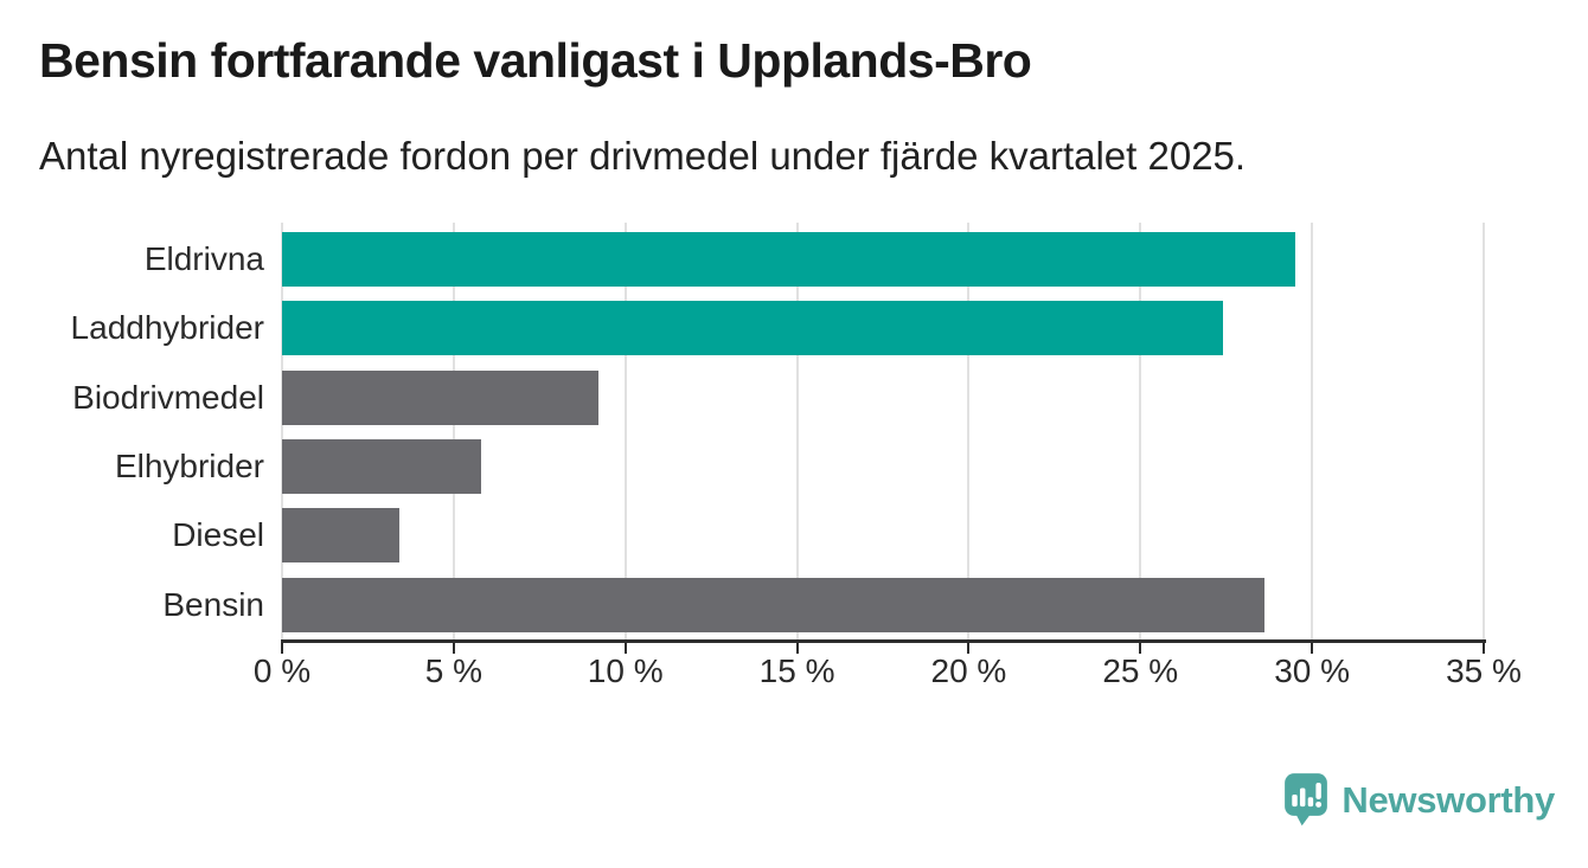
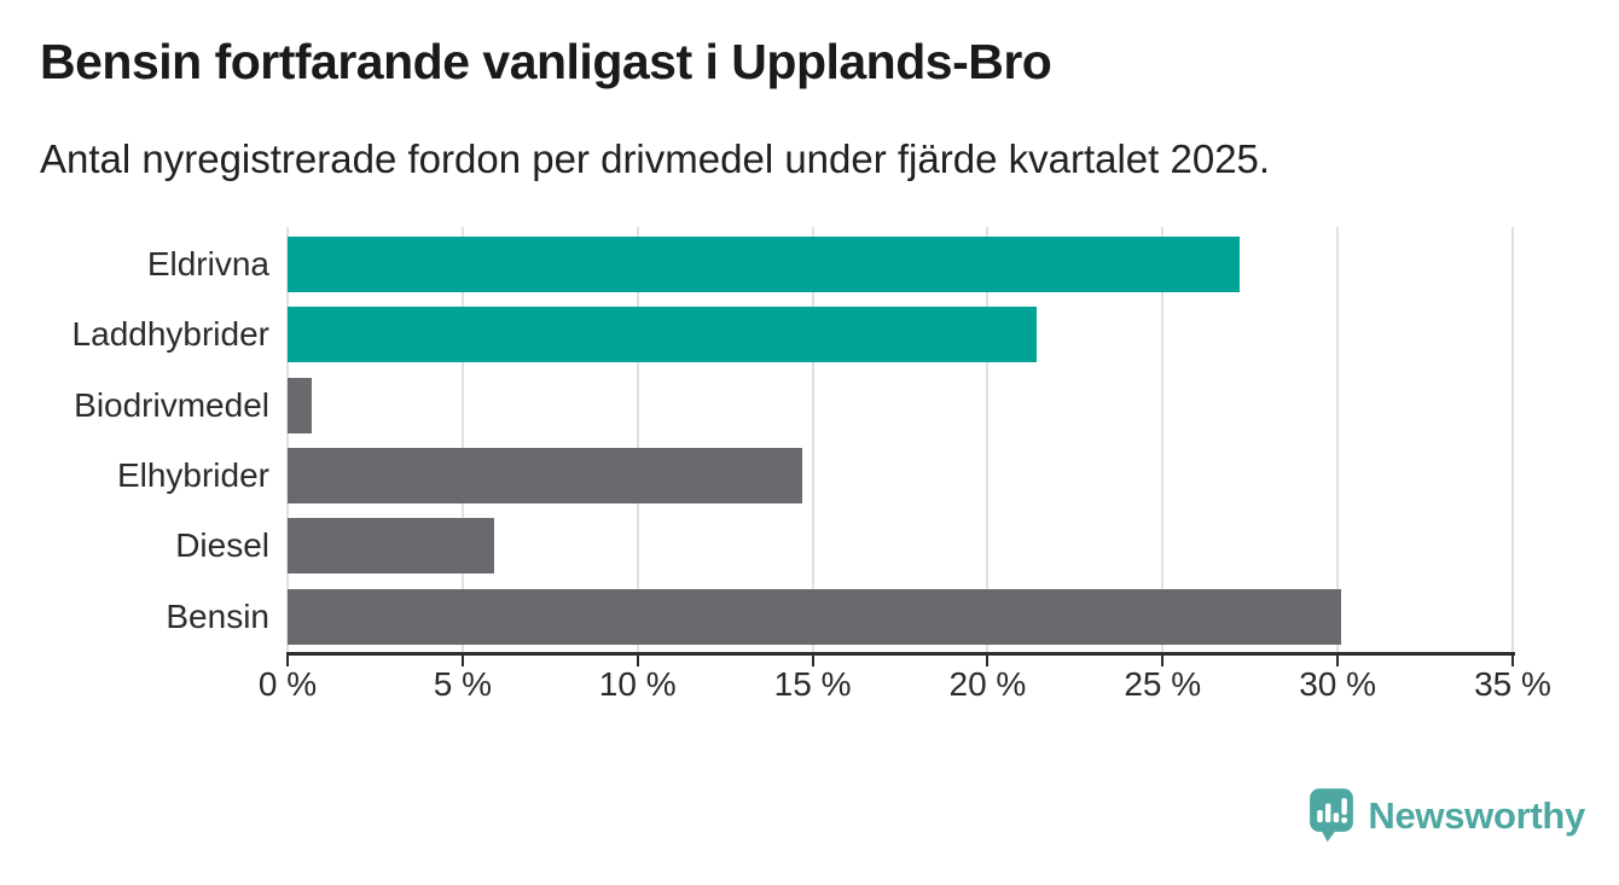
Eldrivna: 29.5% -> 27.2%
Laddhybrider: 27.4% -> 21.4%
Biodrivmedel: 9.2% -> 0.7%
Elhybrider: 5.8% -> 14.7%
Diesel: 3.4% -> 5.9%
Bensin: 28.6% -> 30.1%
